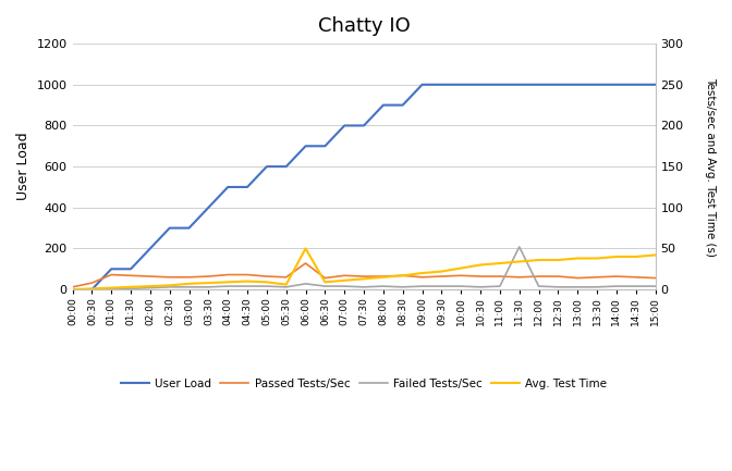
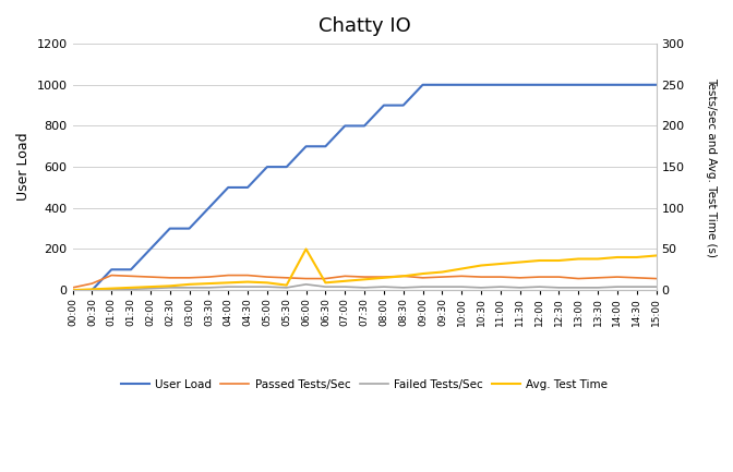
Passed Tests/Sec/06:00: 32 -> 14
Failed Tests/Sec/11:30: 52 -> 3
